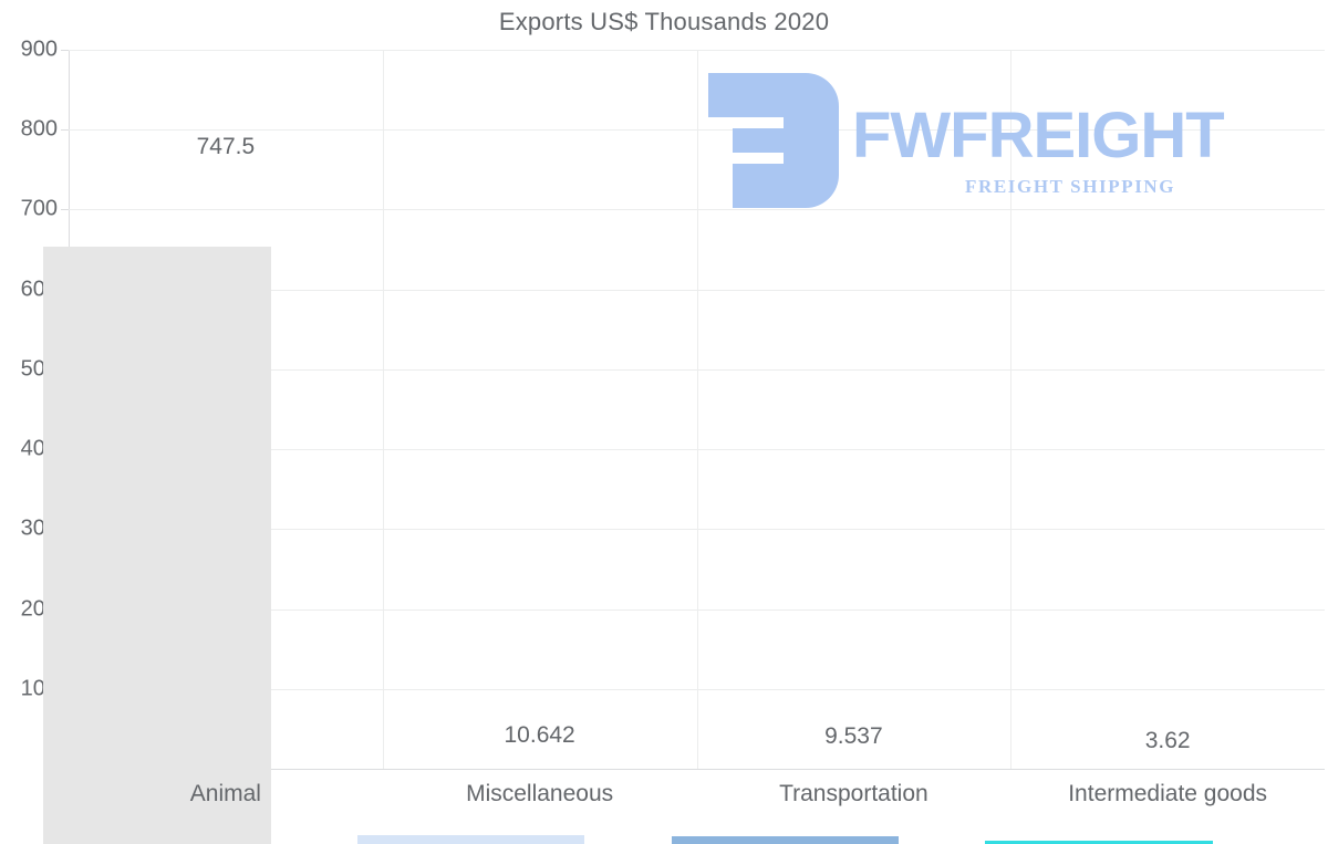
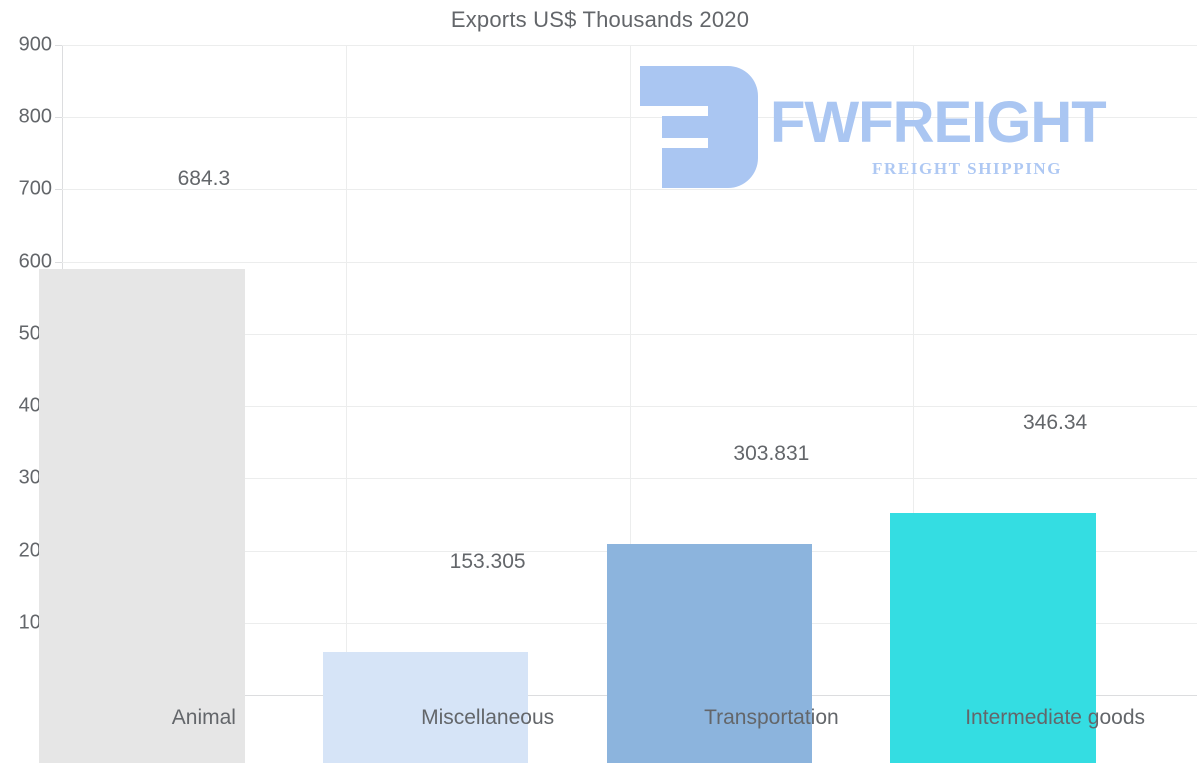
Animal: 747.5 -> 684.3
Miscellaneous: 10.642 -> 153.305
Transportation: 9.537 -> 303.831
Intermediate goods: 3.62 -> 346.34
